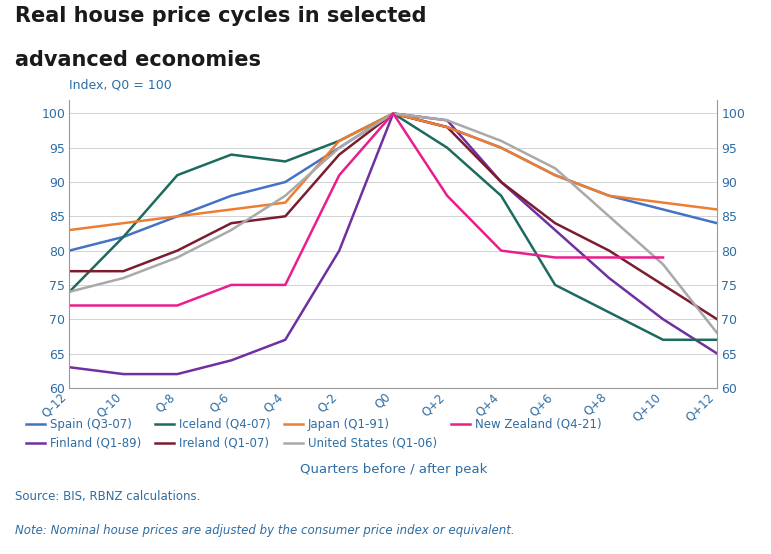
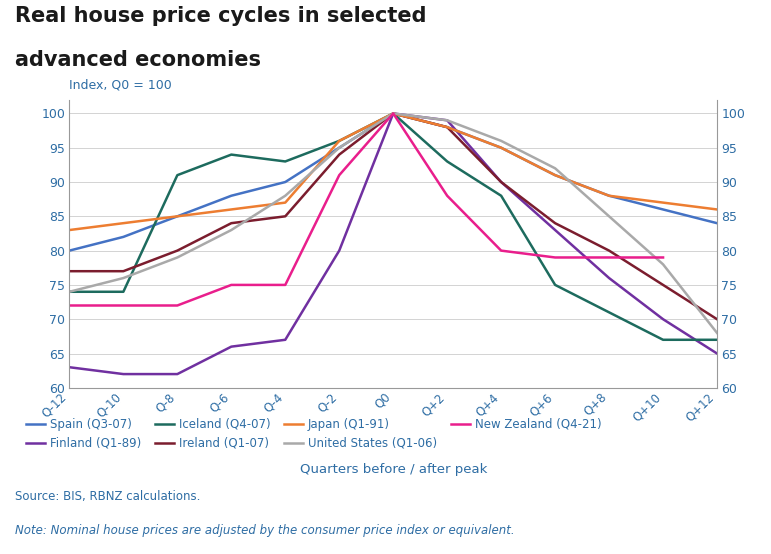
Iceland (Q4-07)/Q-10: 82 -> 74
Finland (Q1-89)/Q-6: 64 -> 66
Iceland (Q4-07)/Q+2: 95 -> 93
